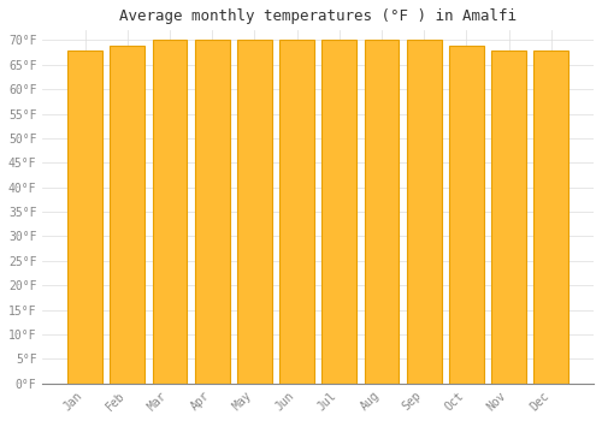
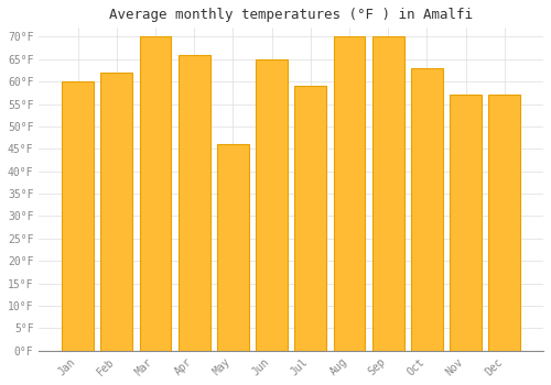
Jan: 68°F -> 60°F
Feb: 69°F -> 62°F
Apr: 70°F -> 66°F
May: 70°F -> 46°F
Jun: 70°F -> 65°F
Jul: 70°F -> 59°F
Oct: 69°F -> 63°F
Nov: 68°F -> 57°F
Dec: 68°F -> 57°F
